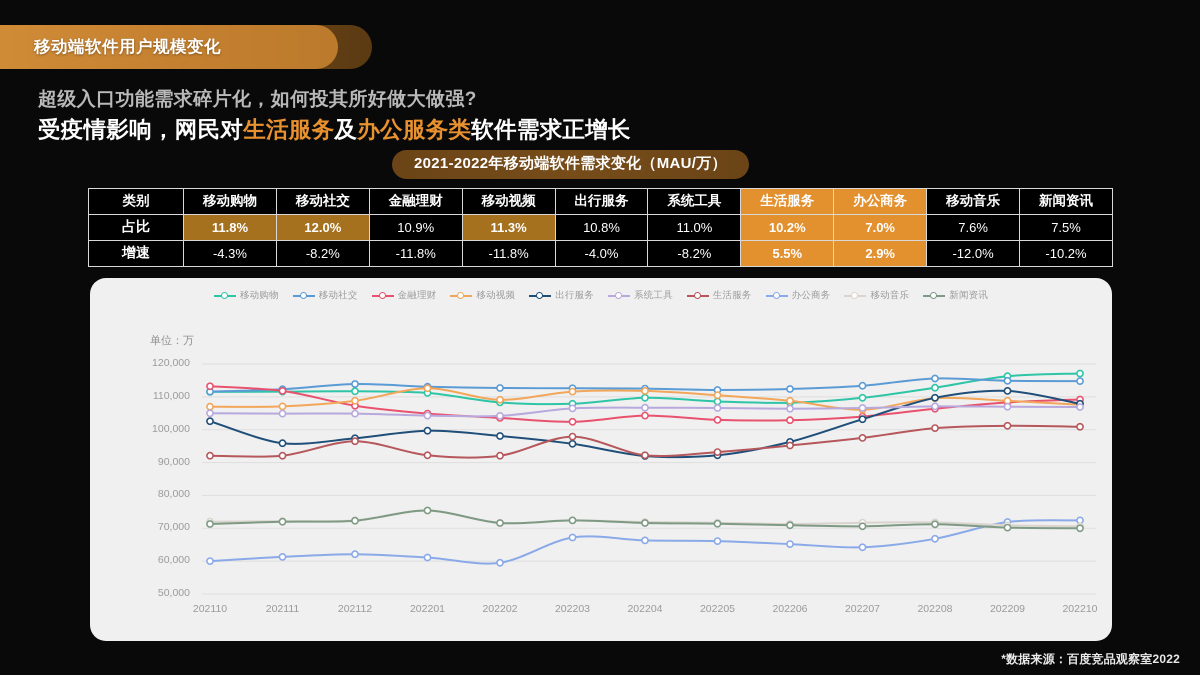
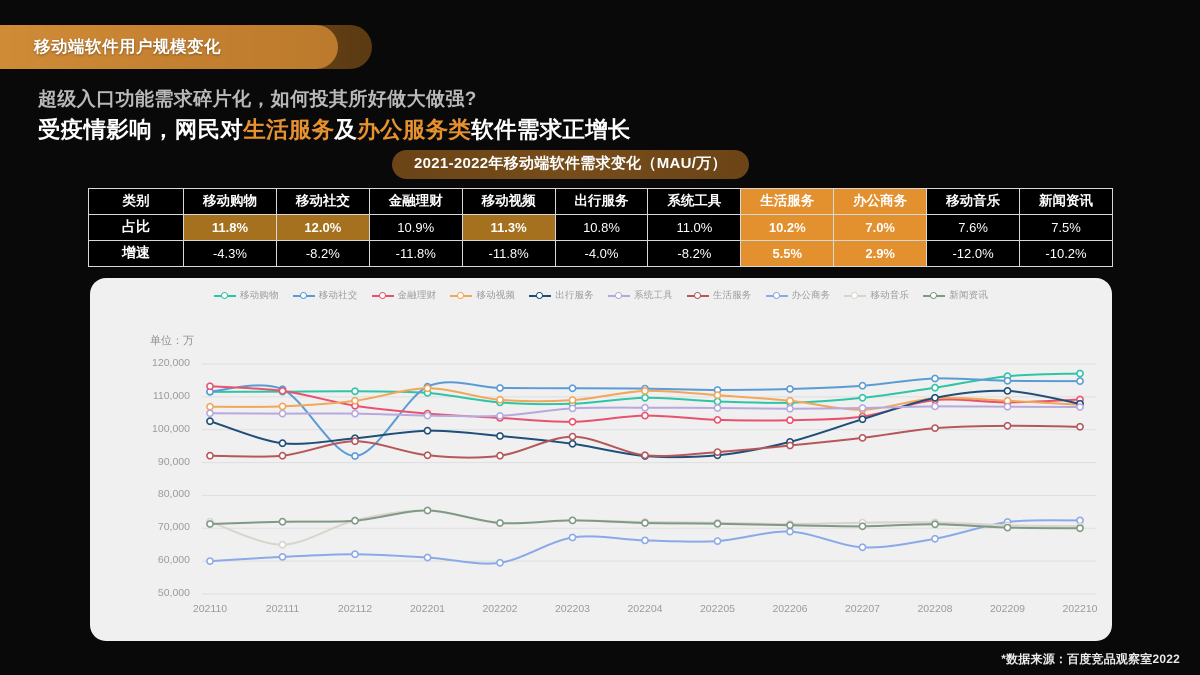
移动音乐/202111: 72000 -> 65000
移动社交/202112: 114000 -> 92000
移动视频/202203: 112000 -> 109000
办公商务/202206: 65000 -> 69000
金融理财/202208: 106000 -> 109000
